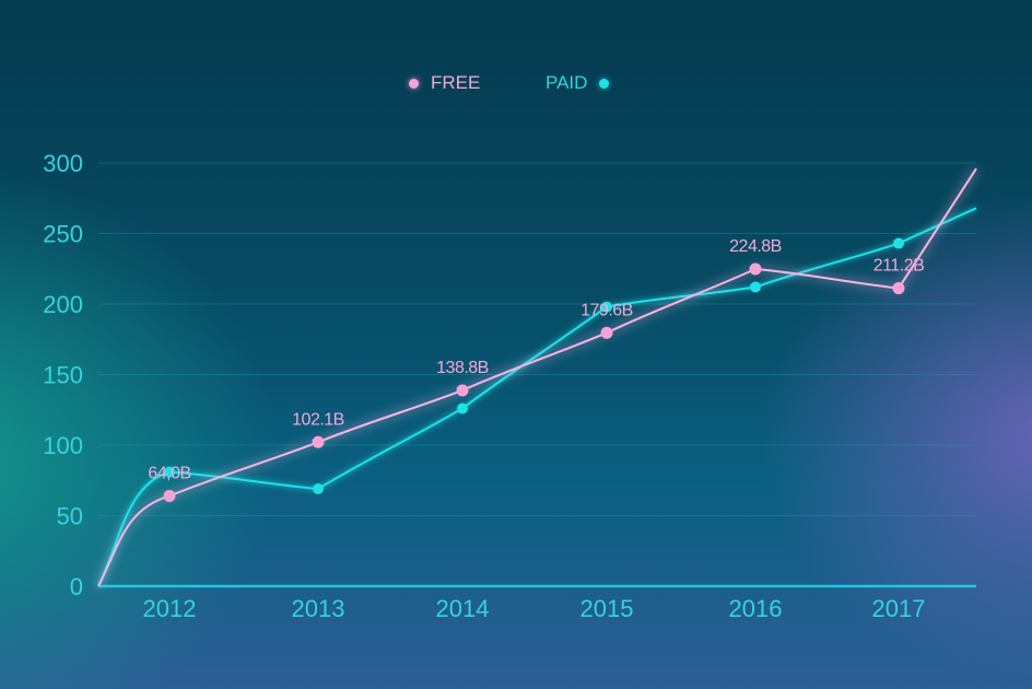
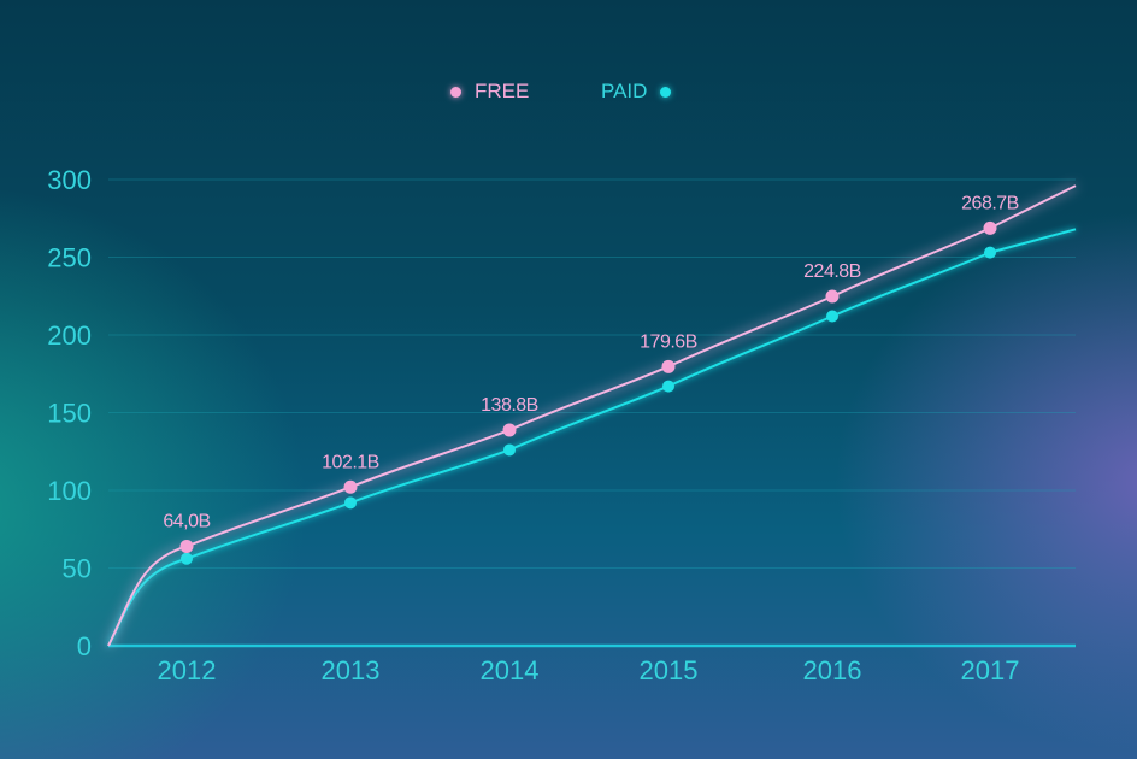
PAID/2012: 81 -> 56
PAID/2013: 69 -> 92
PAID/2015: 198 -> 167
FREE/2017: 211.2B -> 268.7B
PAID/2017: 243 -> 253
